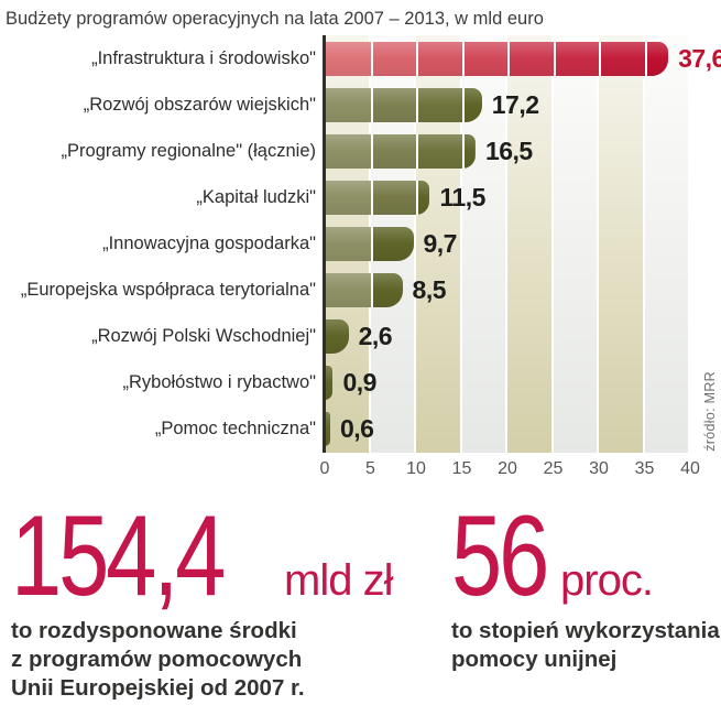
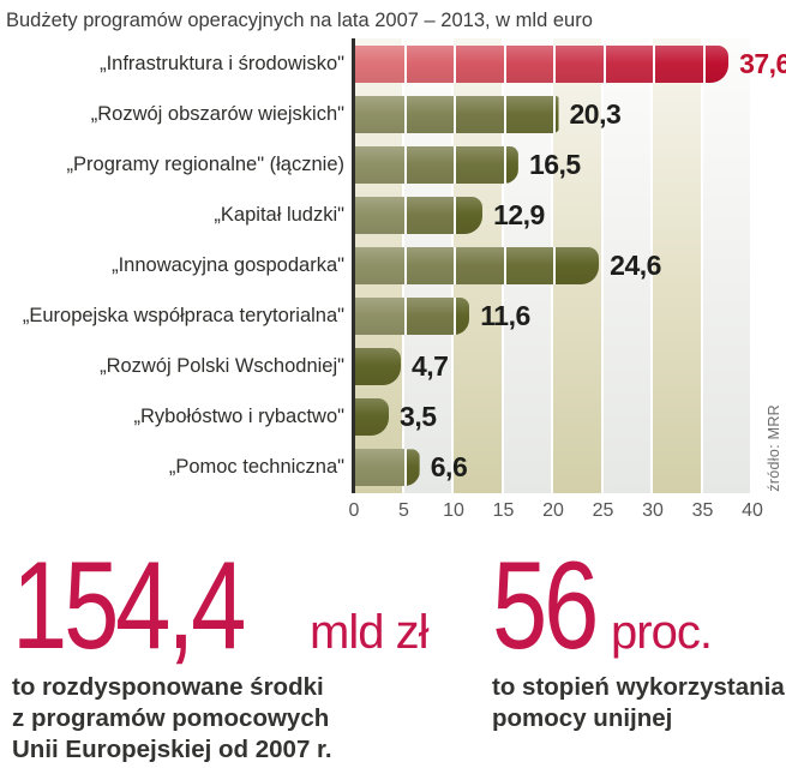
„Rozwój obszarów wiejskich": 17,2 -> 20,3
„Kapitał ludzki": 11,5 -> 12,9
„Innowacyjna gospodarka": 9,7 -> 24,6
„Europejska współpraca terytorialna": 8,5 -> 11,6
„Rozwój Polski Wschodniej": 2,6 -> 4,7
„Rybołóstwo i rybactwo": 0,9 -> 3,5
„Pomoc techniczna": 0,6 -> 6,6
